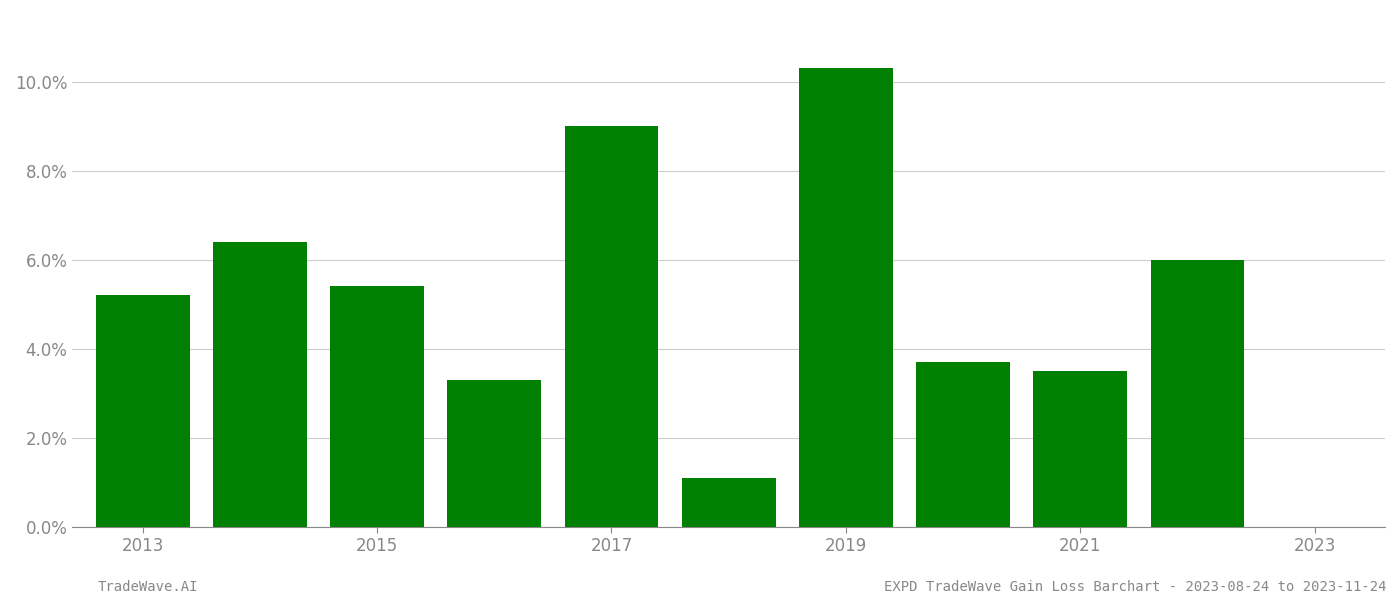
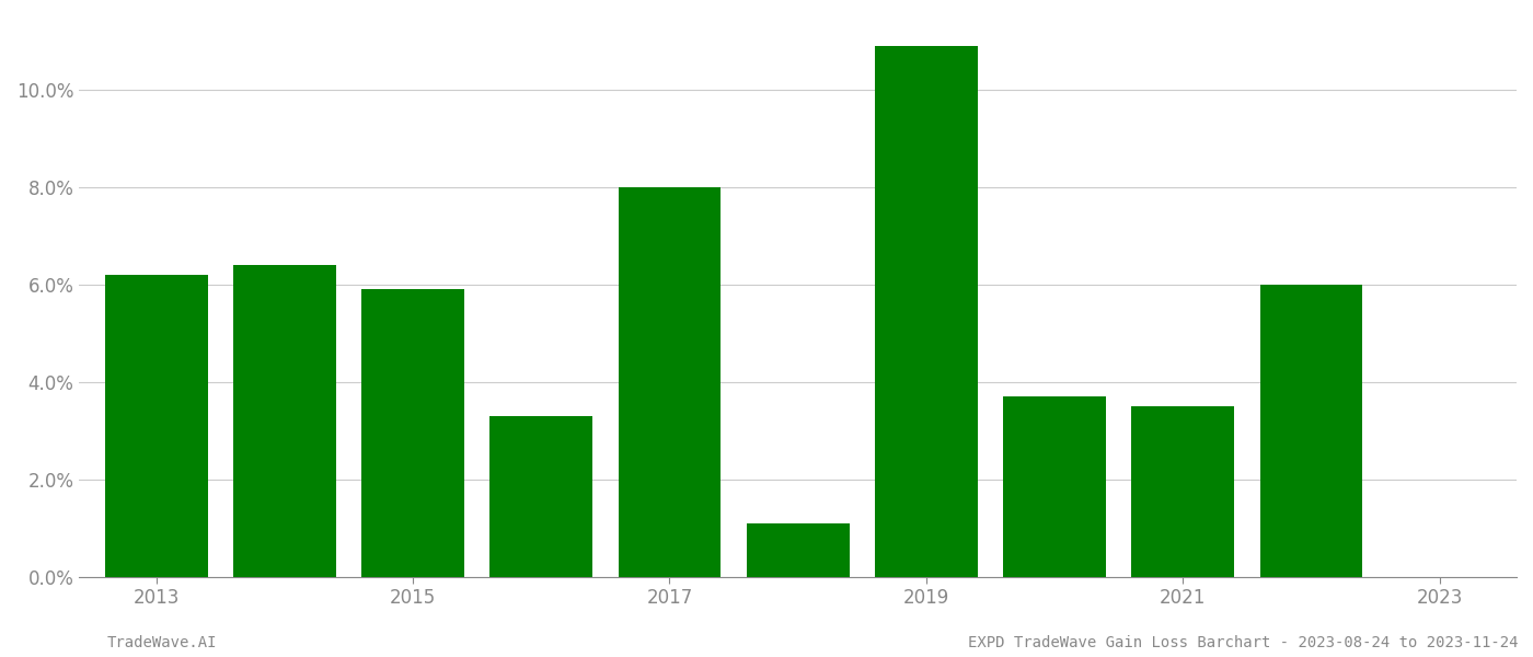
2013: 5.2% -> 6.2%
2015: 5.4% -> 5.9%
2017: 9.0% -> 8.0%
2019: 10.3% -> 10.9%
